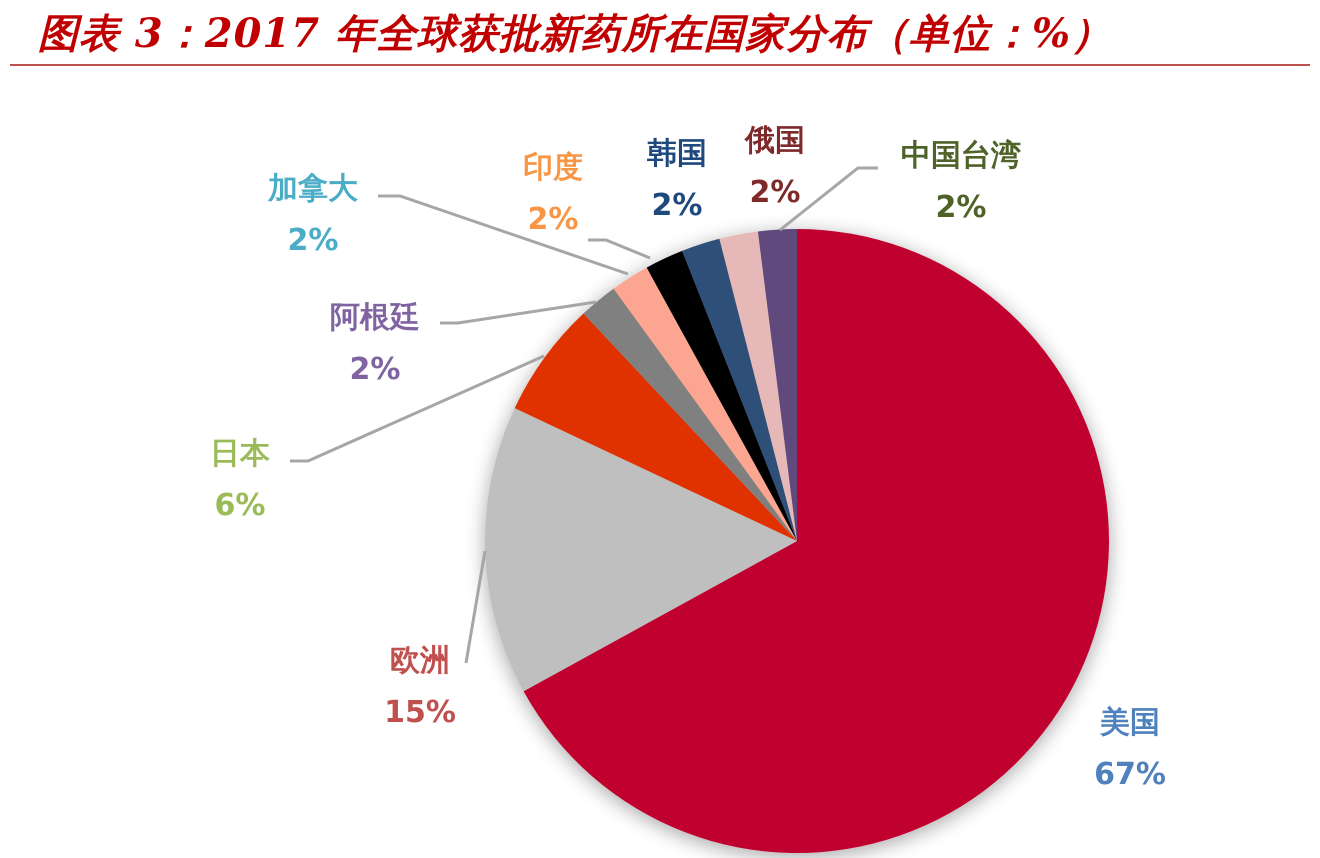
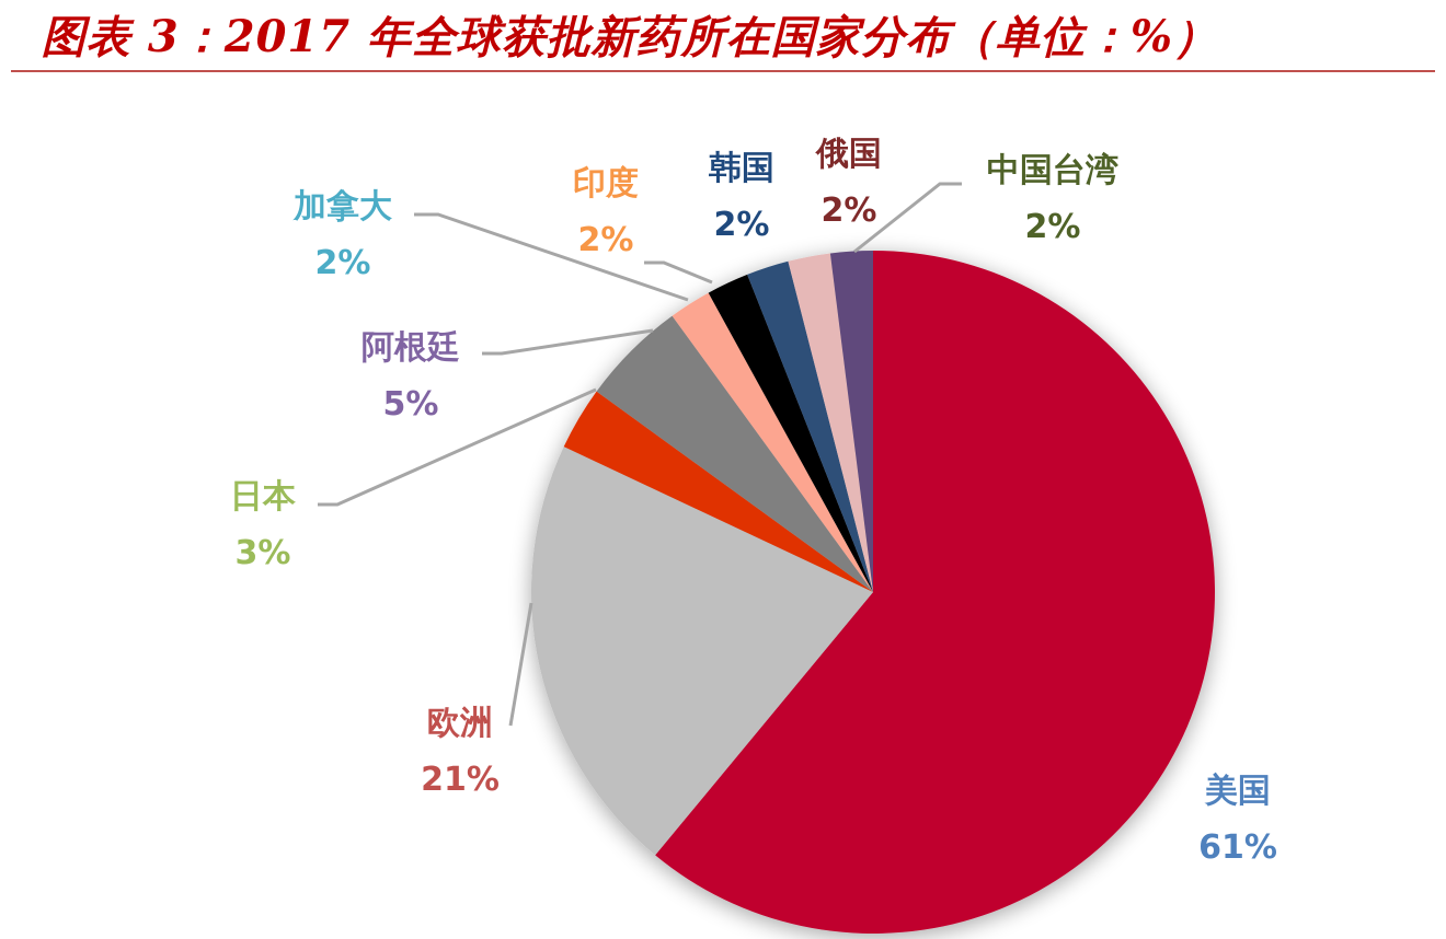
美国: 67% -> 61%
欧洲: 15% -> 21%
日本: 6% -> 3%
阿根廷: 2% -> 5%
